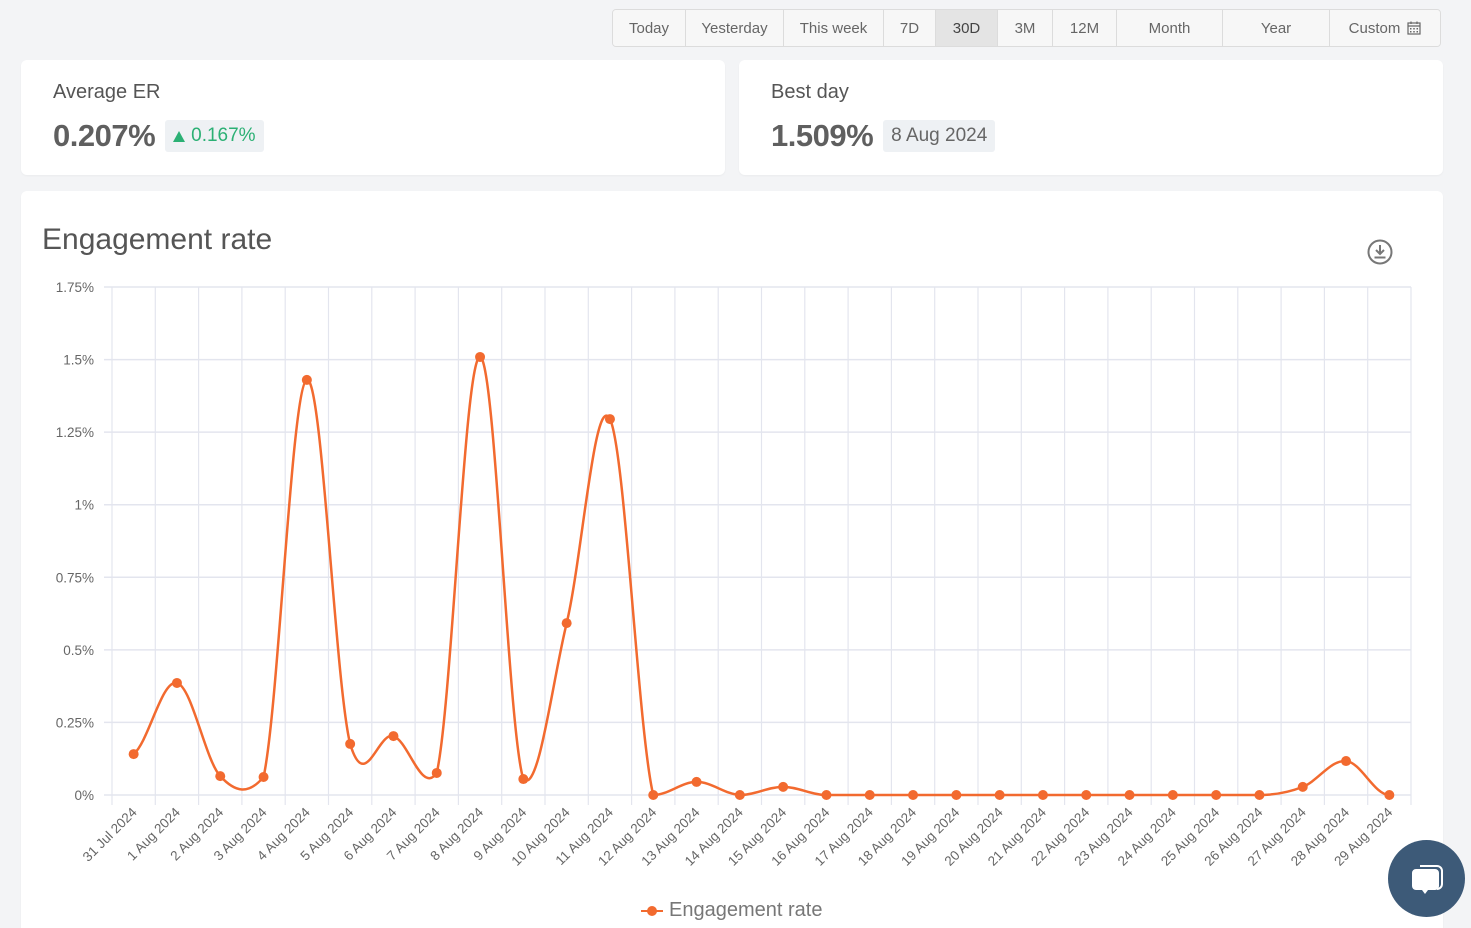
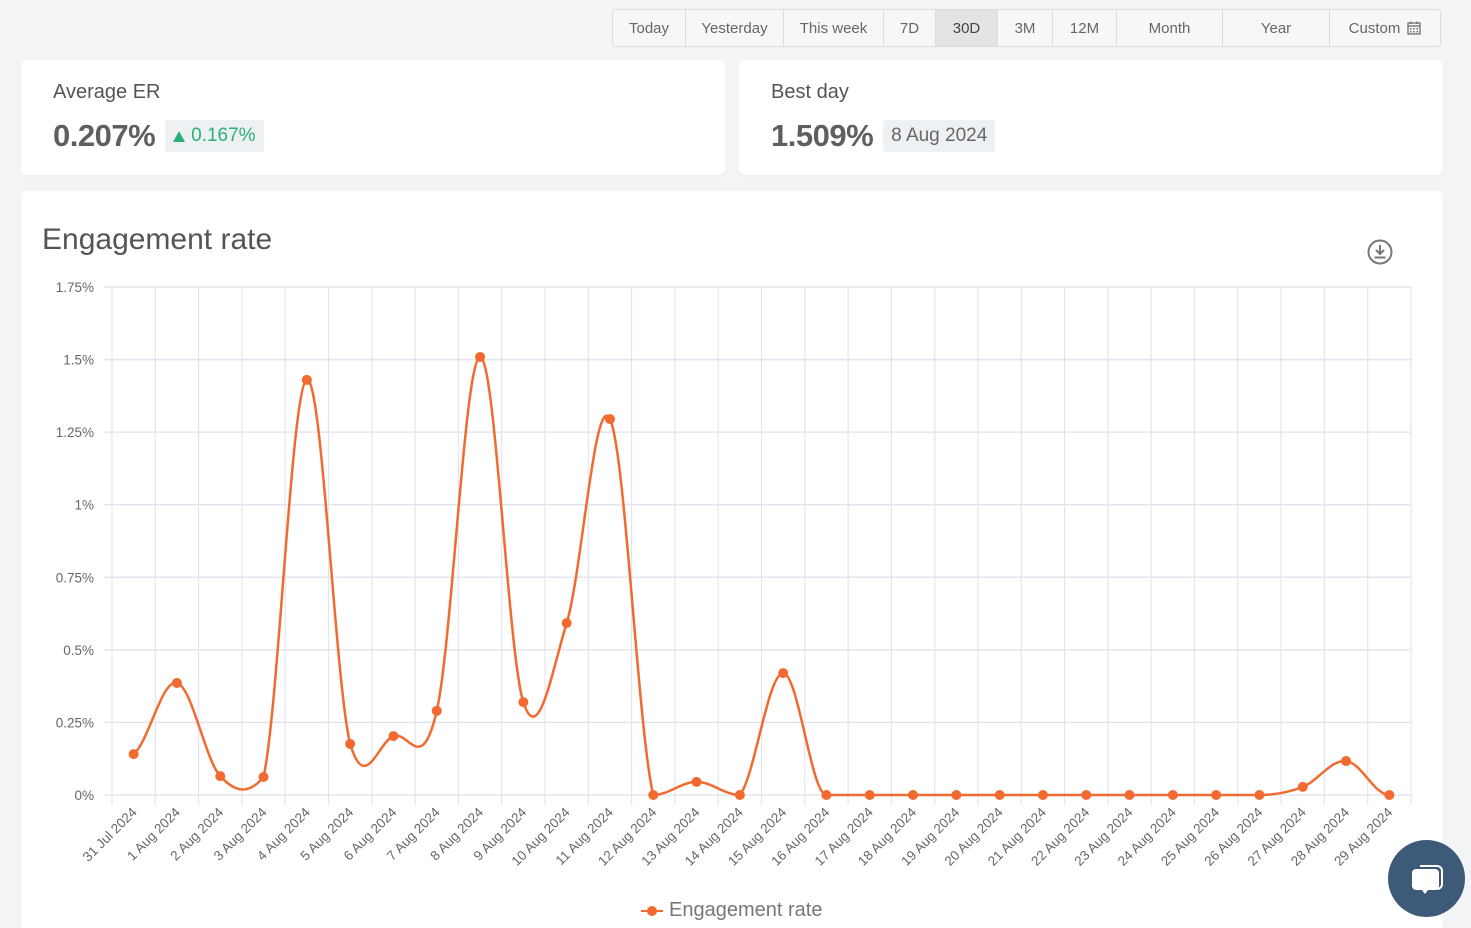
7 Aug 2024: 0.08% -> 0.29%
9 Aug 2024: 0.06% -> 0.32%
15 Aug 2024: 0.03% -> 0.42%
